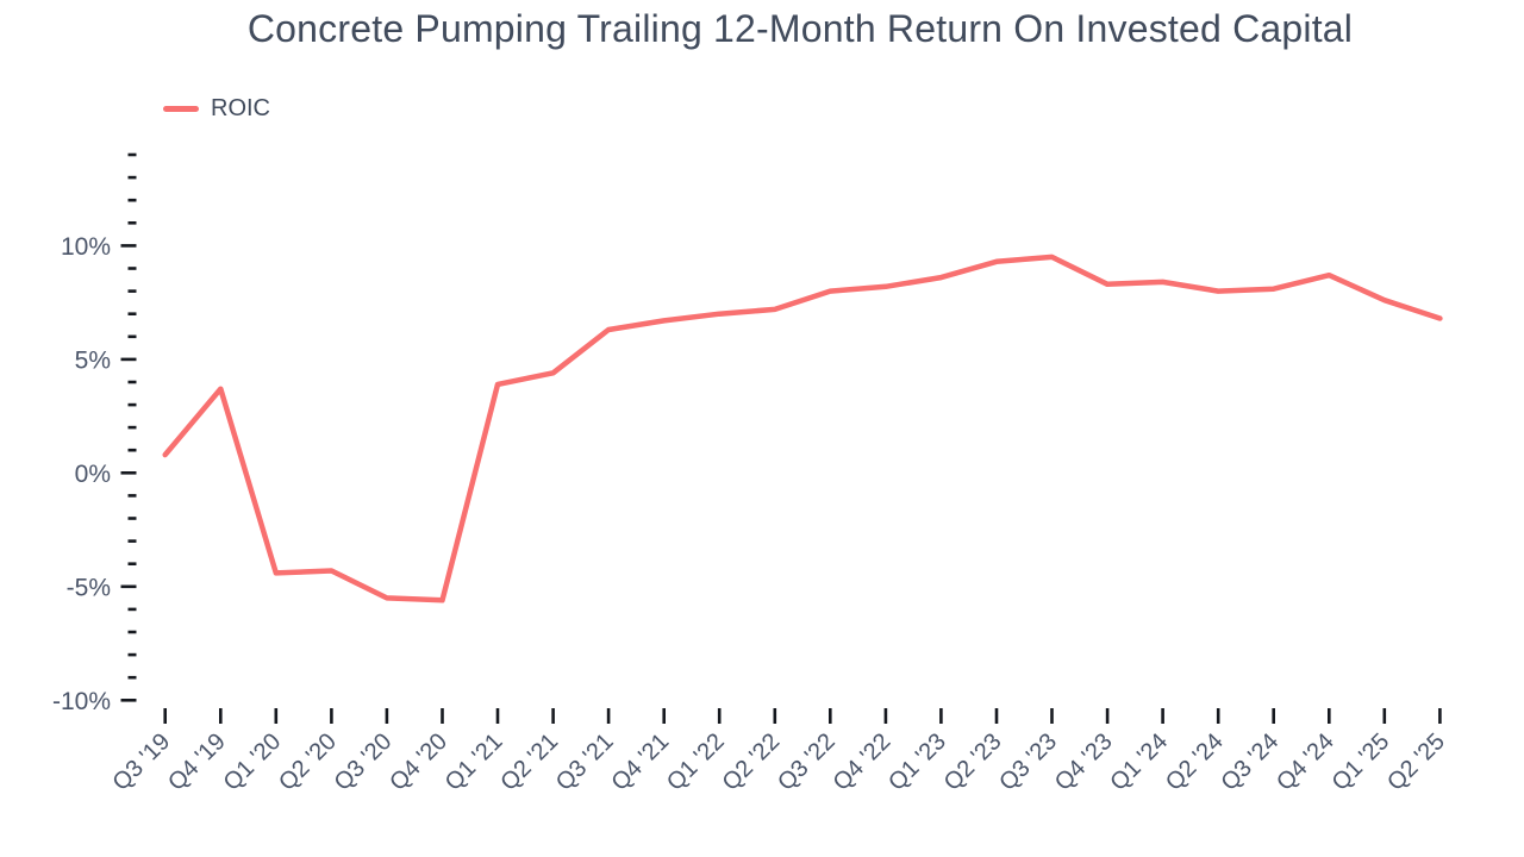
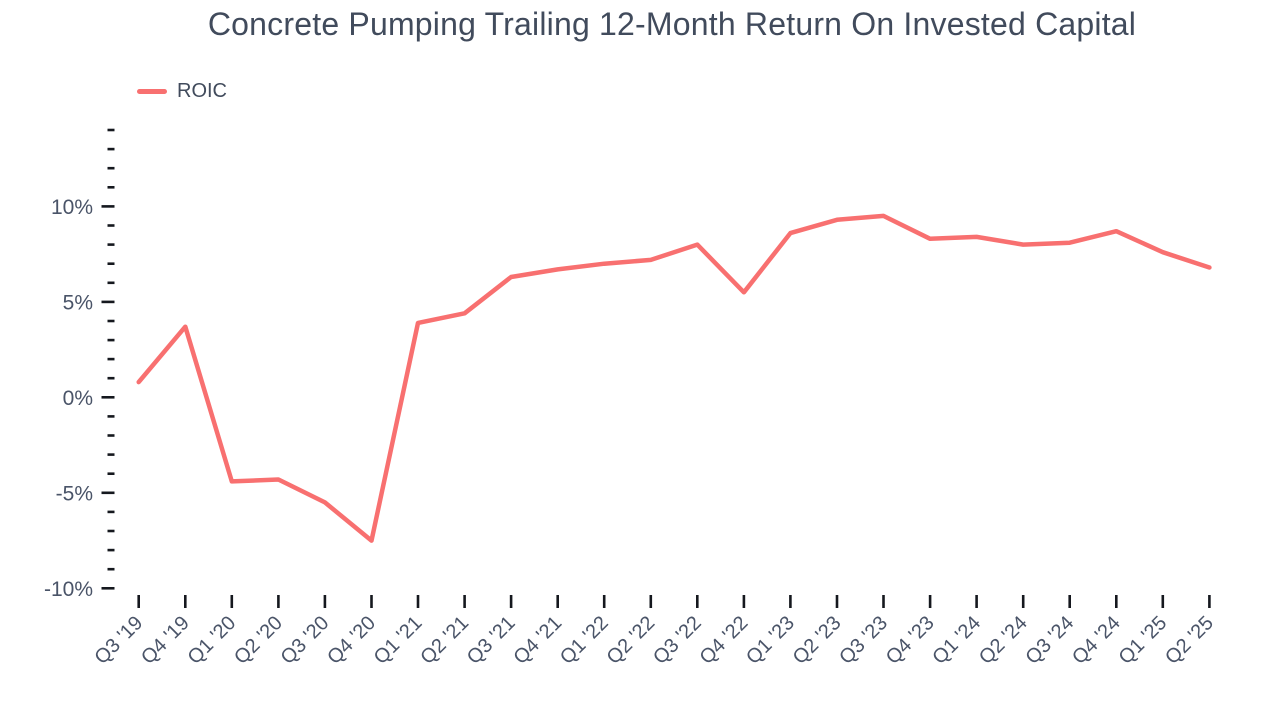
Q4 '20: -5.6% -> -7.5%
Q4 '22: 8.2% -> 5.5%
